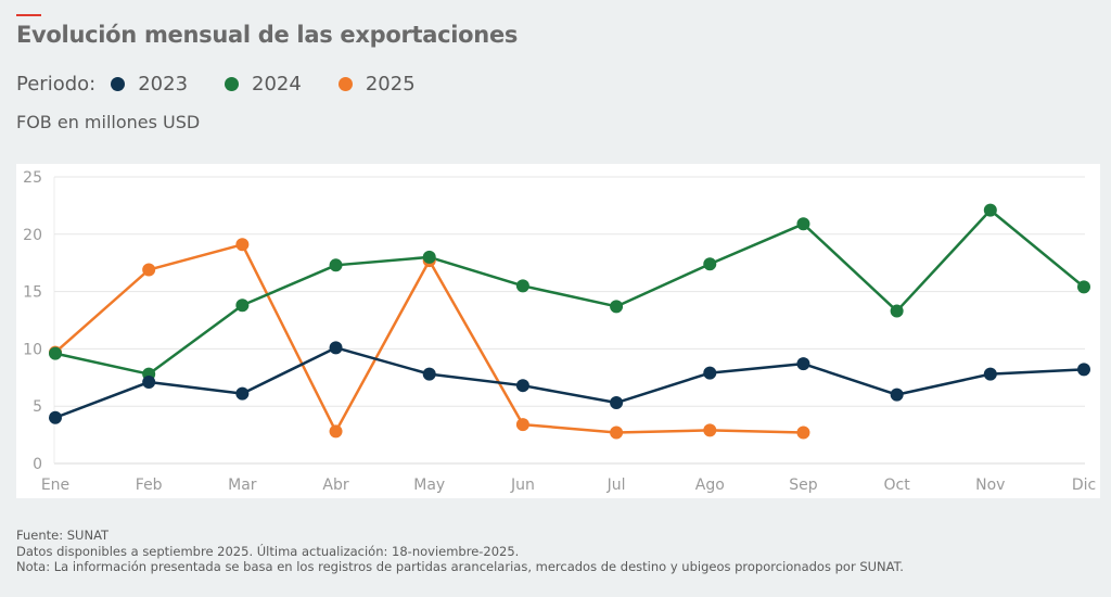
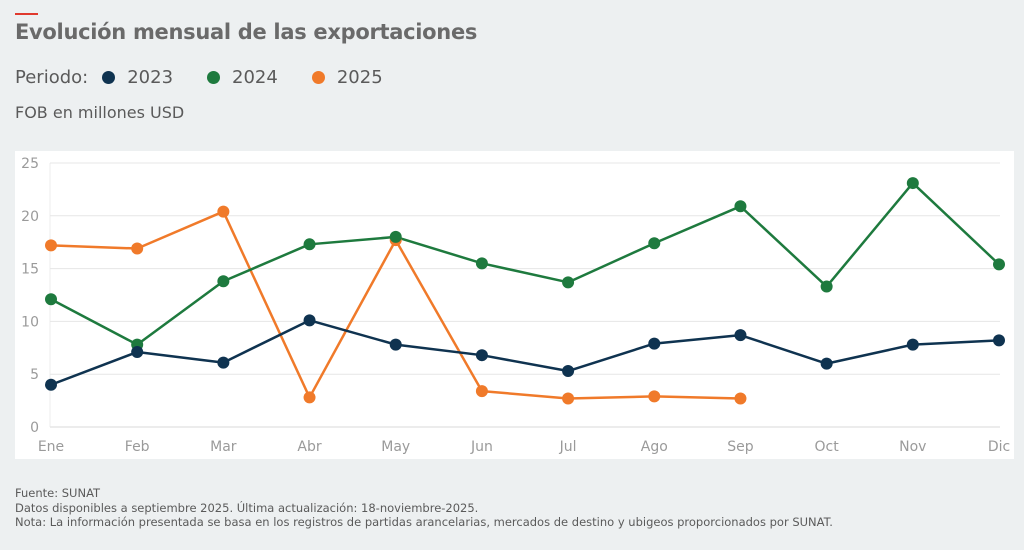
2024/Ene: 9.6 -> 12.1
2025/Ene: 9.7 -> 17.2
2025/Mar: 19.1 -> 20.4
2024/Nov: 22.1 -> 23.1
